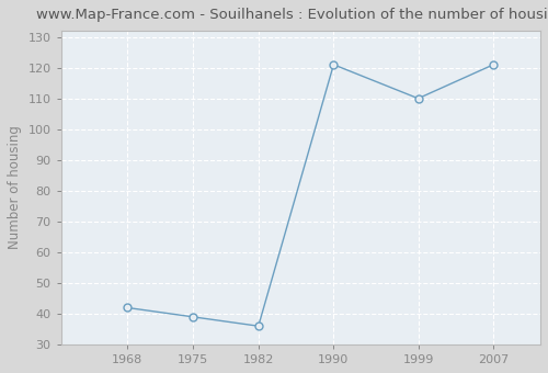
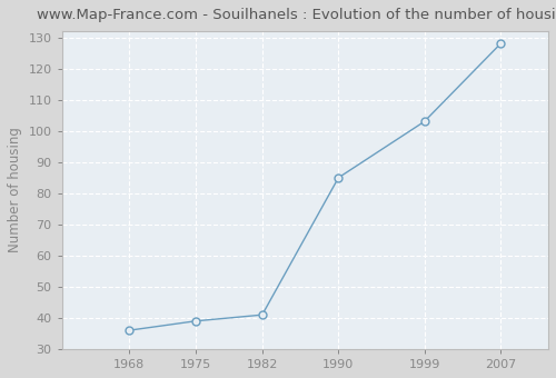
1968: 42 -> 36
1982: 36 -> 41
1990: 121 -> 85
1999: 110 -> 103
2007: 121 -> 128
